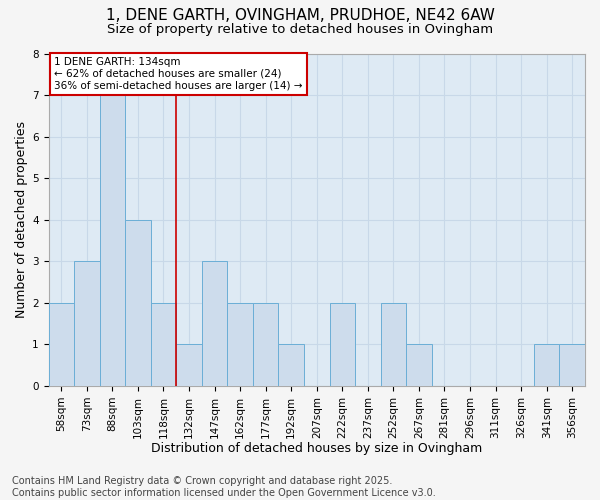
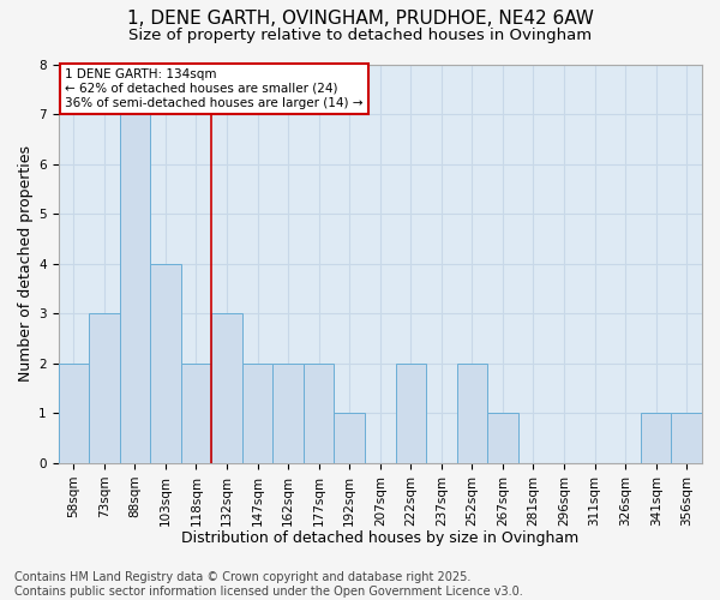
132sqm: 1 -> 3
147sqm: 3 -> 2
